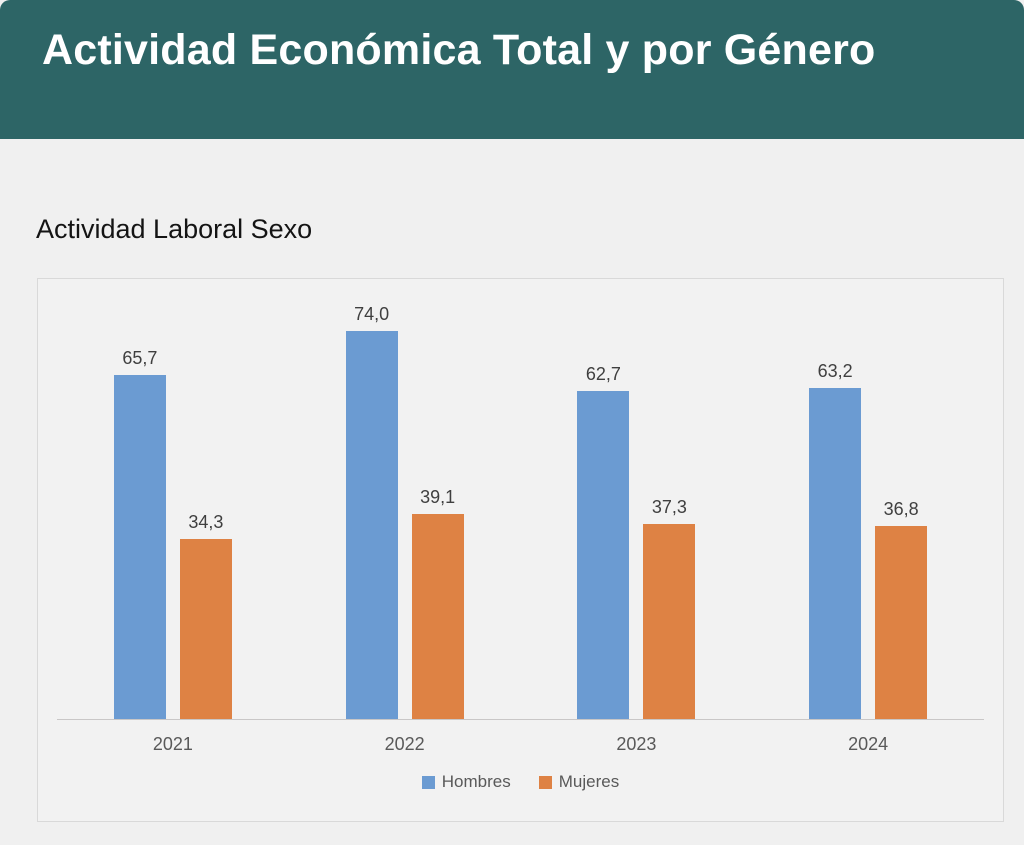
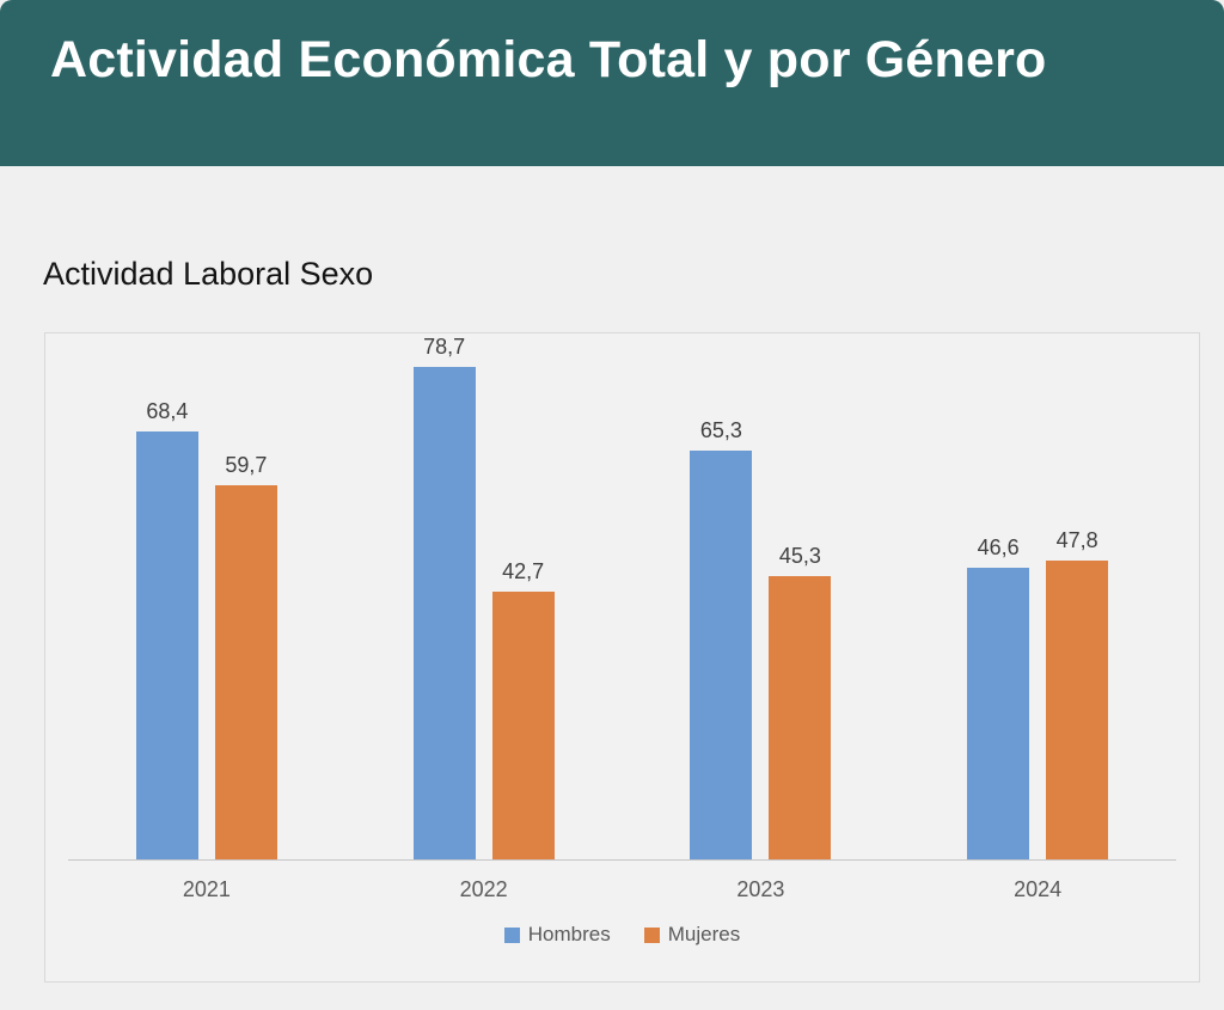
Hombres/2021: 65,7 -> 68,4
Mujeres/2021: 34,3 -> 59,7
Hombres/2022: 74,0 -> 78,7
Mujeres/2022: 39,1 -> 42,7
Hombres/2023: 62,7 -> 65,3
Mujeres/2023: 37,3 -> 45,3
Hombres/2024: 63,2 -> 46,6
Mujeres/2024: 36,8 -> 47,8
